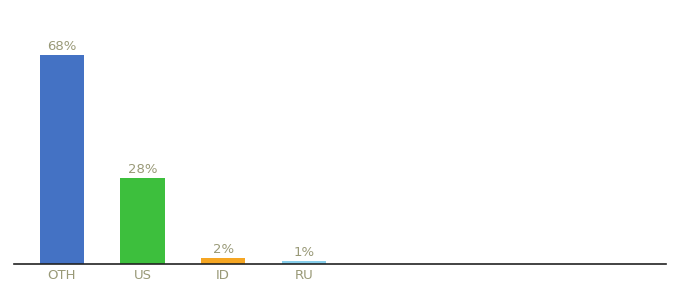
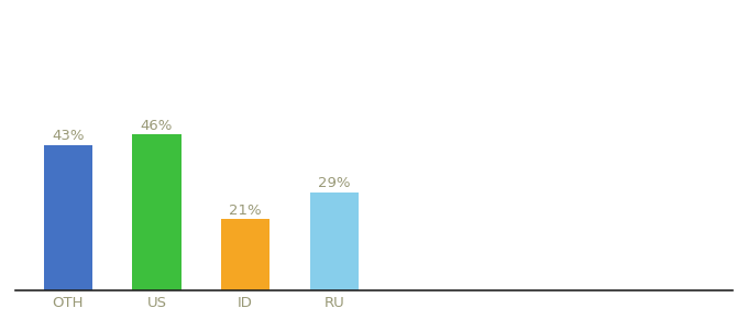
OTH: 68% -> 43%
US: 28% -> 46%
ID: 2% -> 21%
RU: 1% -> 29%
